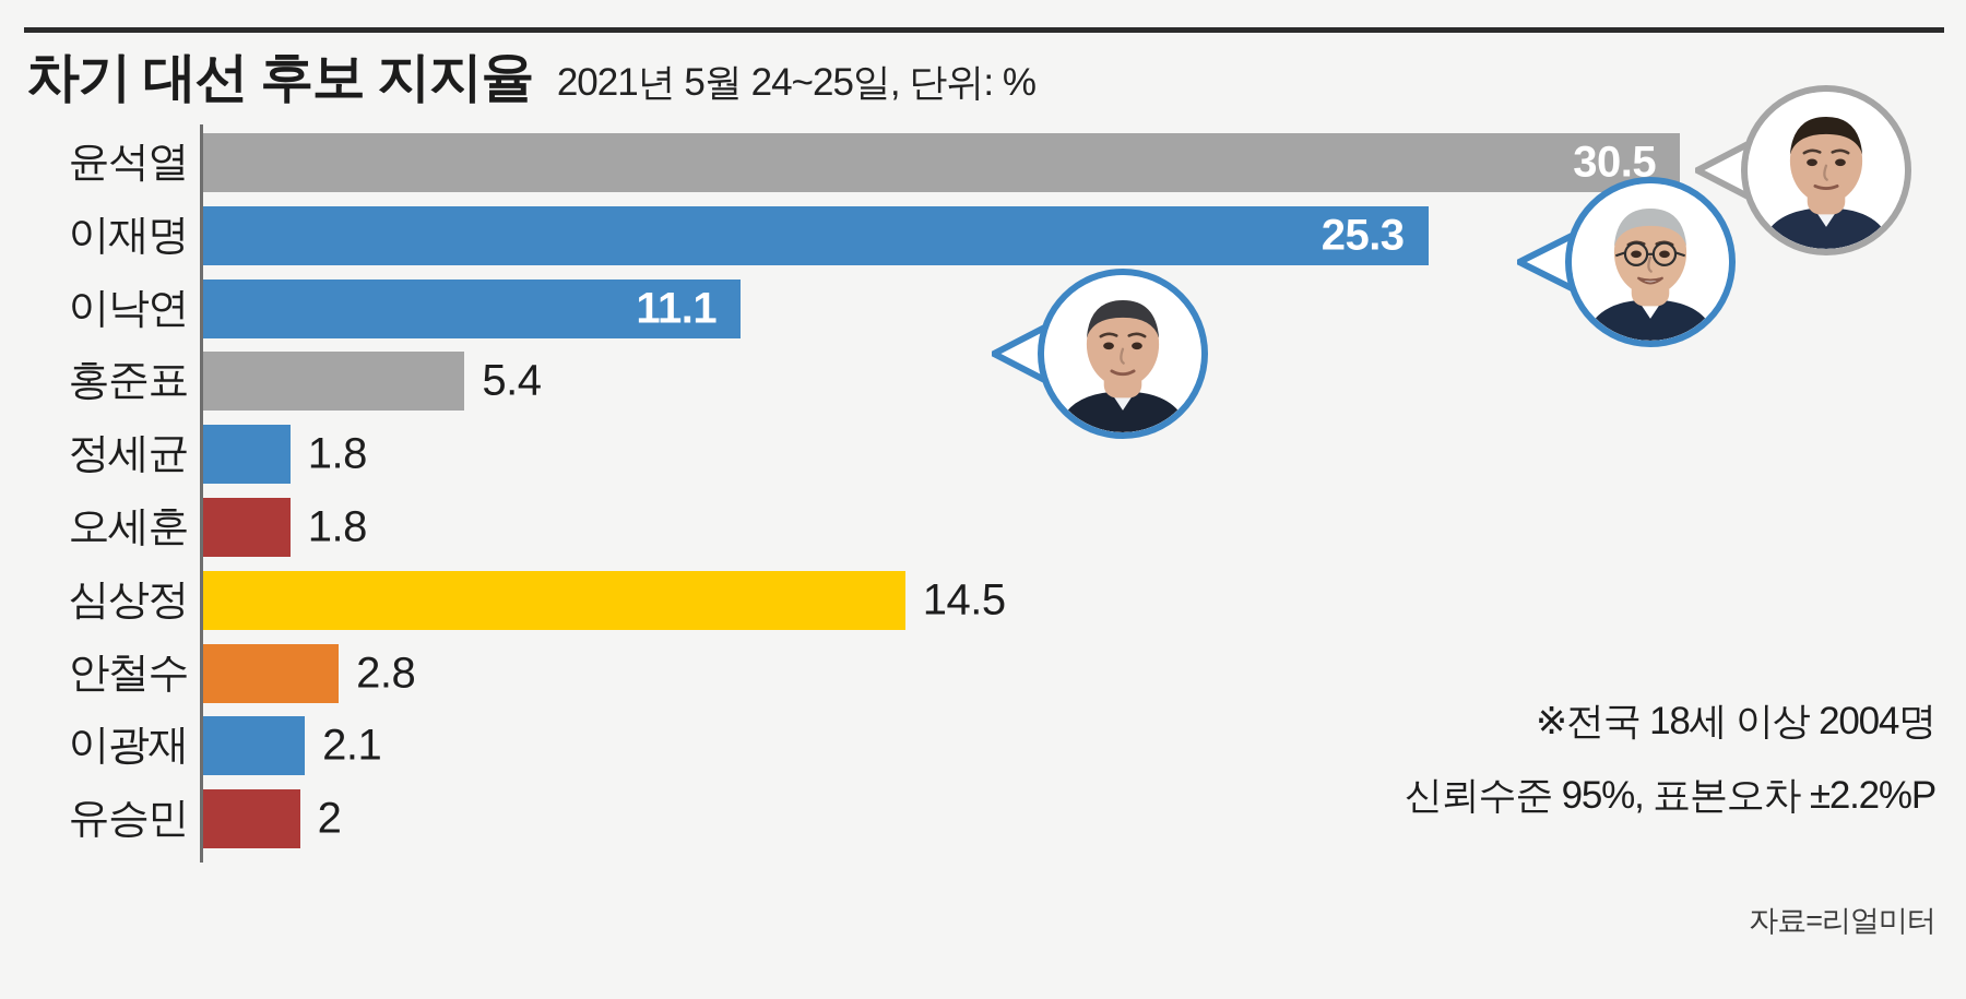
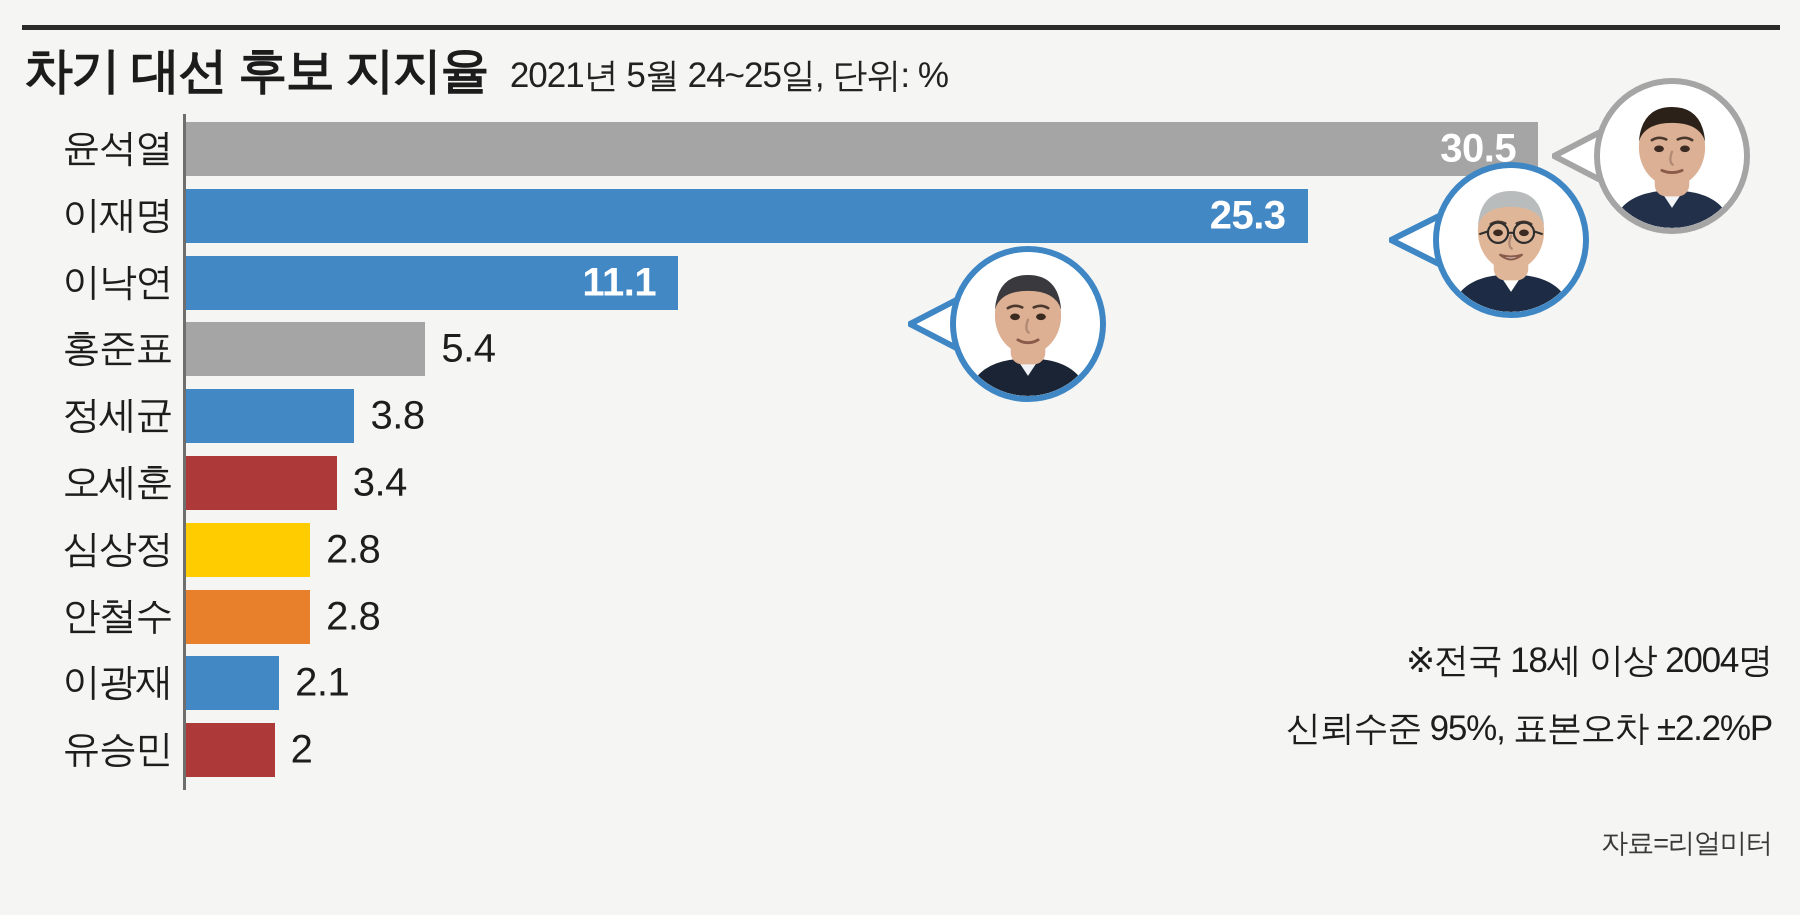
정세균: 1.8 -> 3.8
오세훈: 1.8 -> 3.4
심상정: 14.5 -> 2.8
